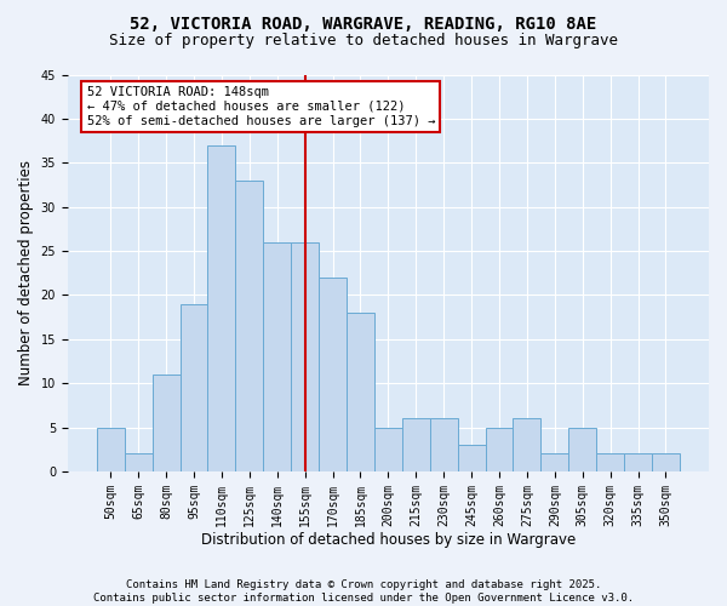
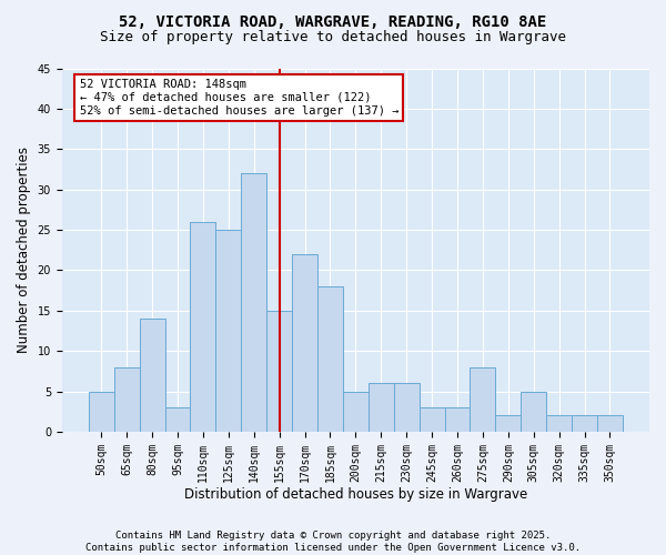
65sqm: 2 -> 8
80sqm: 11 -> 14
95sqm: 19 -> 3
110sqm: 37 -> 26
125sqm: 33 -> 25
140sqm: 26 -> 32
155sqm: 26 -> 15
260sqm: 5 -> 3
275sqm: 6 -> 8
